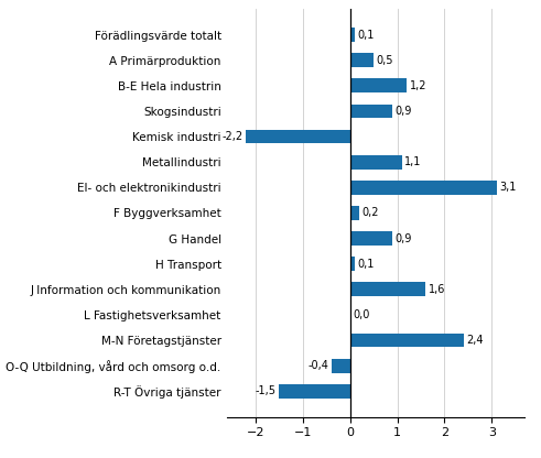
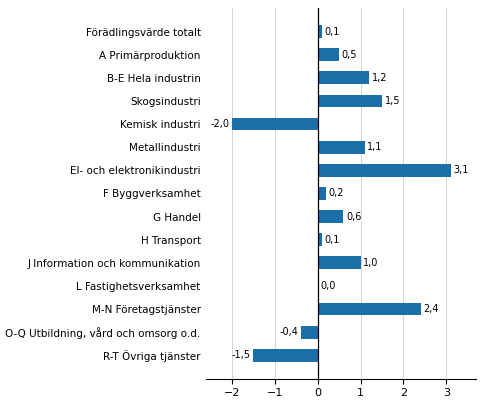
Skogsindustri: 0,9 -> 1,5
Kemisk industri: -2,2 -> -2,0
G Handel: 0,9 -> 0,6
J Information och kommunikation: 1,6 -> 1,0
